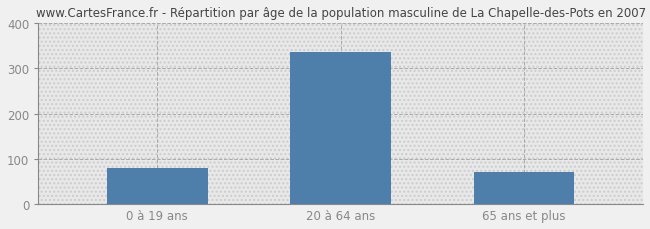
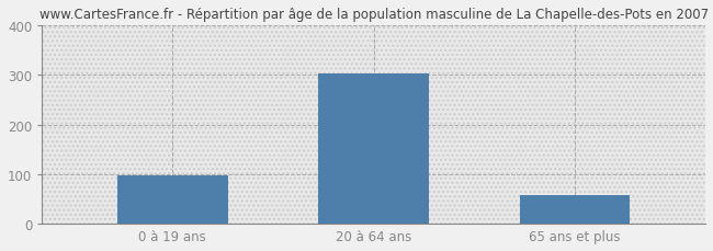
0 à 19 ans: 80 -> 97
20 à 64 ans: 335 -> 303
65 ans et plus: 70 -> 57
